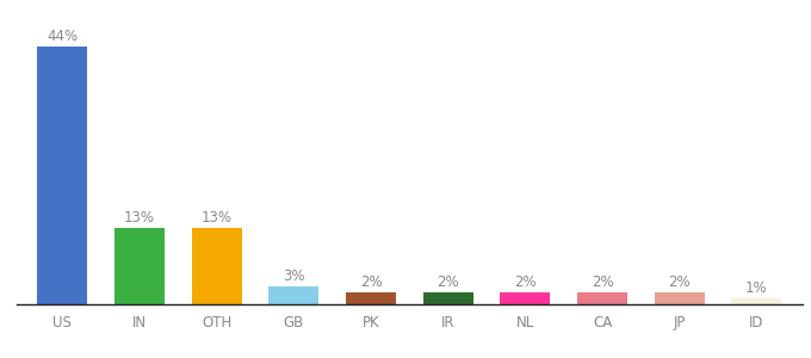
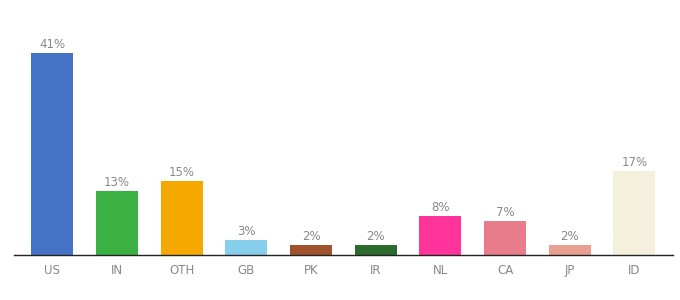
US: 44% -> 41%
OTH: 13% -> 15%
NL: 2% -> 8%
CA: 2% -> 7%
ID: 1% -> 17%
